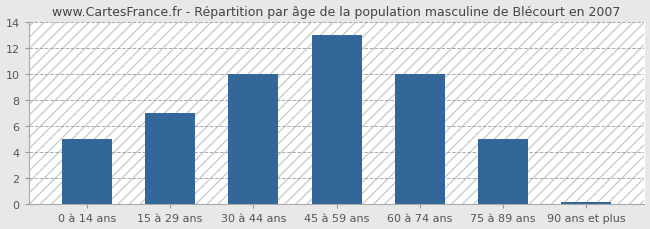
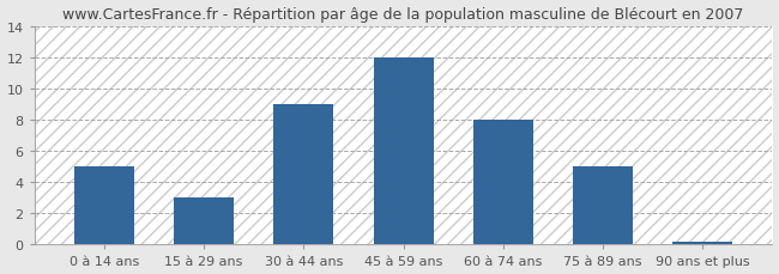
15 à 29 ans: 7.0 -> 3.0
30 à 44 ans: 10.0 -> 9.0
45 à 59 ans: 13.0 -> 12.0
60 à 74 ans: 10.0 -> 8.0
